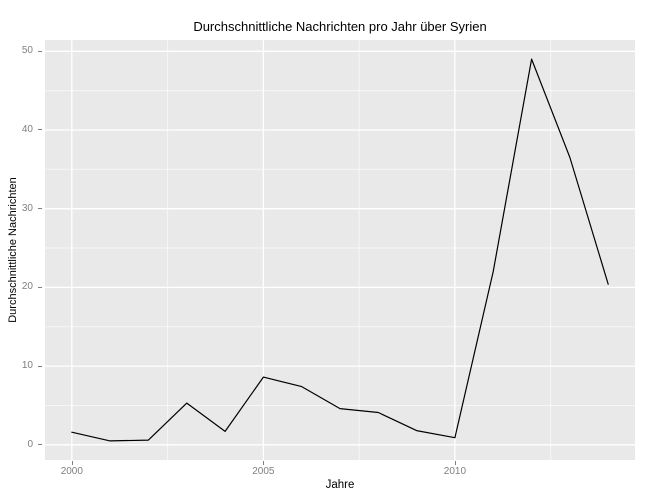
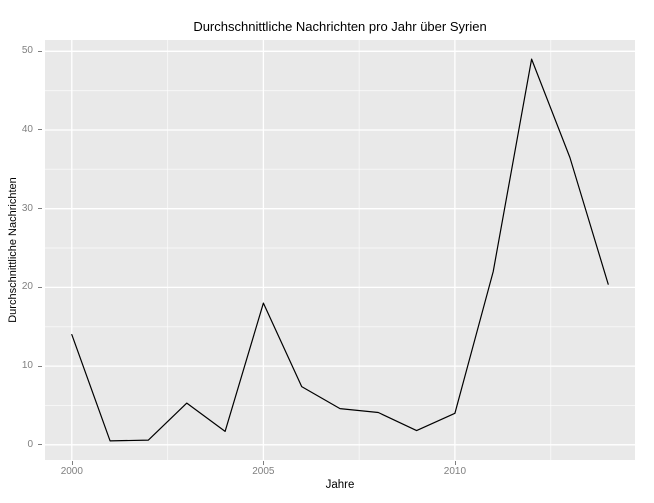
2000: 2 -> 14
2005: 9 -> 18
2010: 1 -> 4
